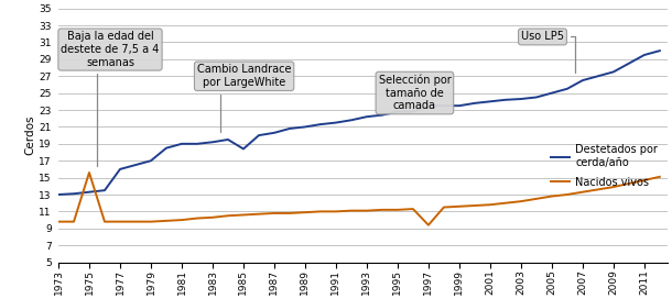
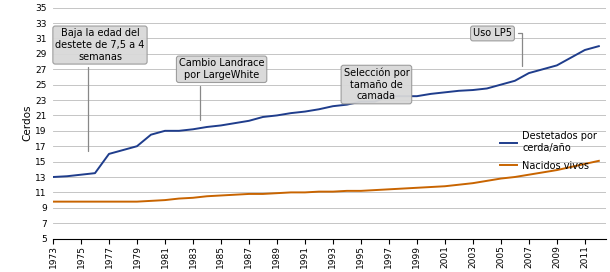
Nacidos vivos/1975: 15.6 -> 9.8
Destetados por cerda/año/1985: 18.4 -> 19.7
Nacidos vivos/1997: 9.4 -> 11.4
